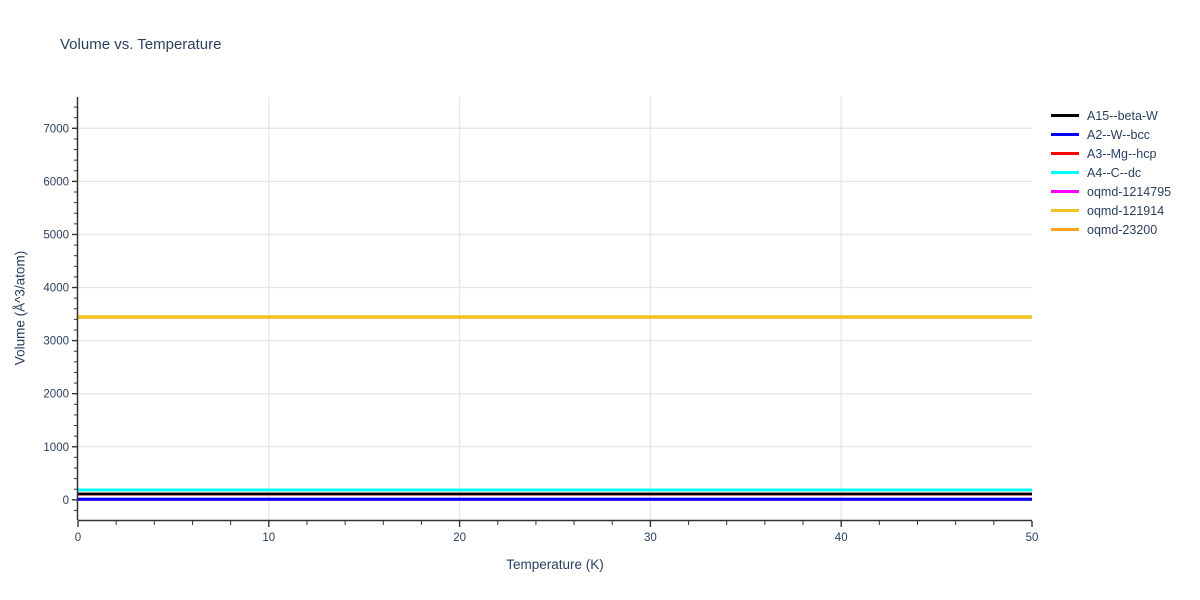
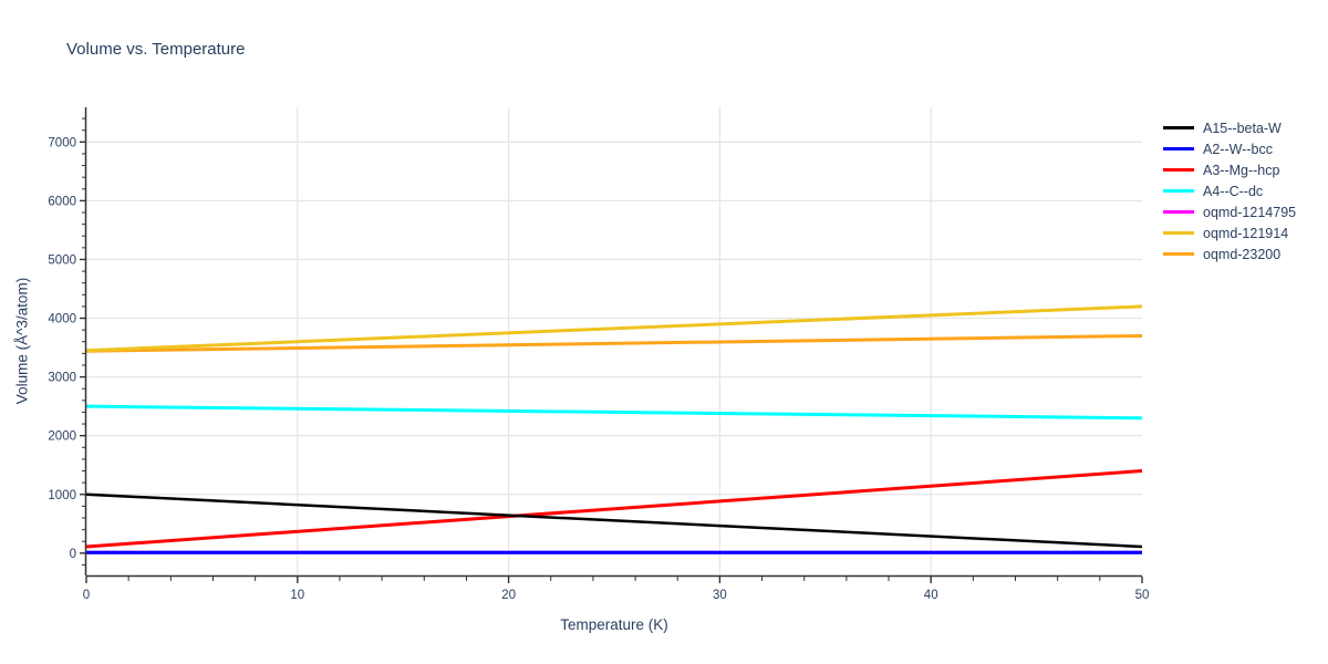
A15--beta-W/0: 100 -> 1000
A4--C--dc/0: 200 -> 2500
A3--Mg--hcp/50: 100 -> 1400
A4--C--dc/50: 200 -> 2300
oqmd-121914/50: 3400 -> 4200
oqmd-23200/50: 3400 -> 3700
